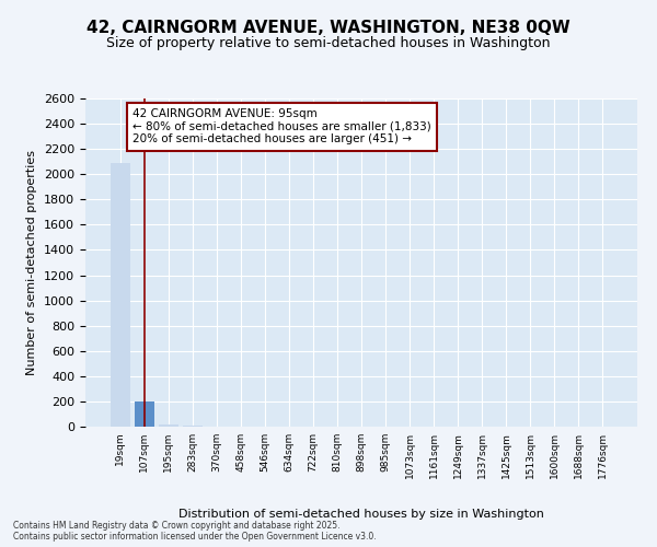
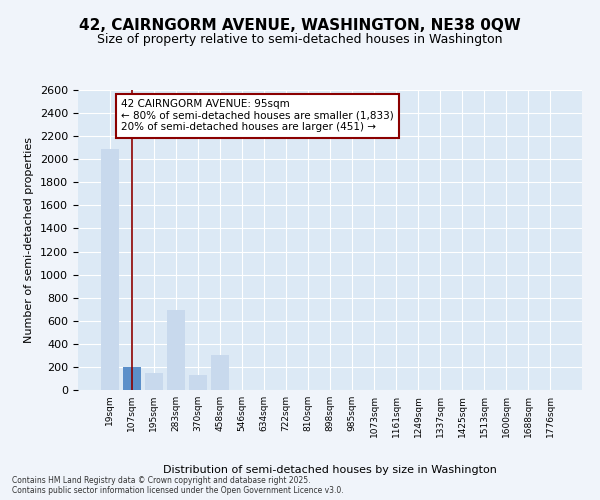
195sqm: 20 -> 150
283sqm: 0 -> 690
370sqm: 0 -> 130
458sqm: 0 -> 300
